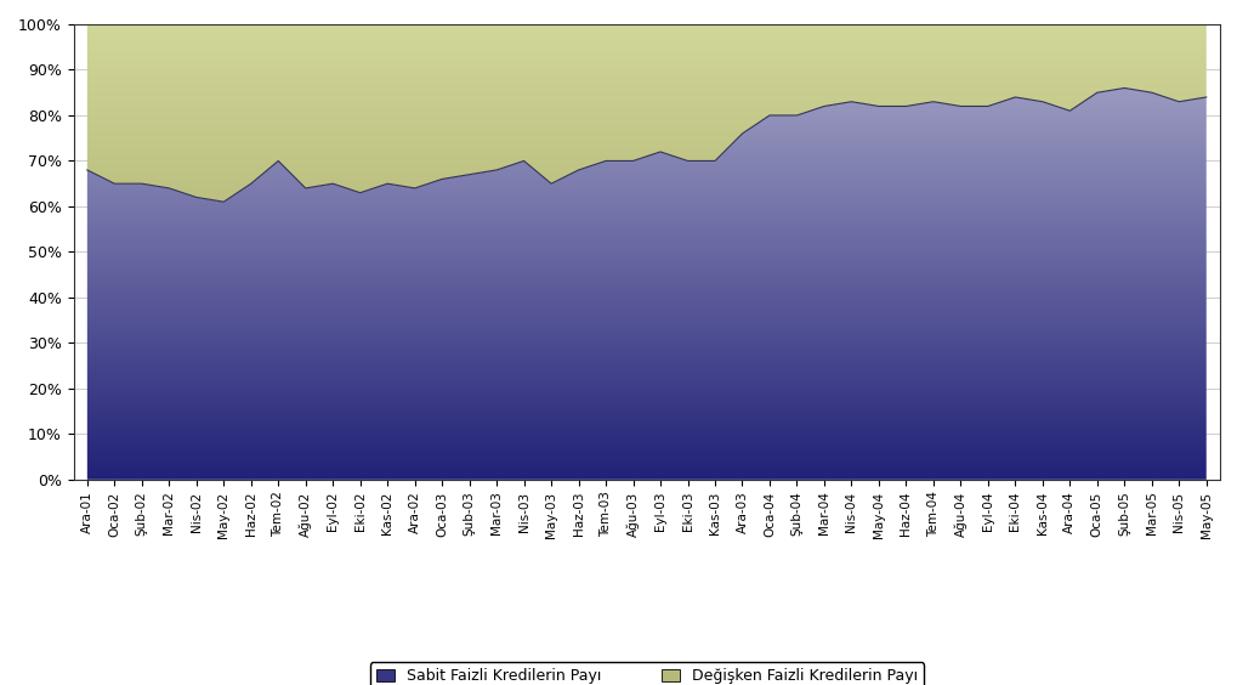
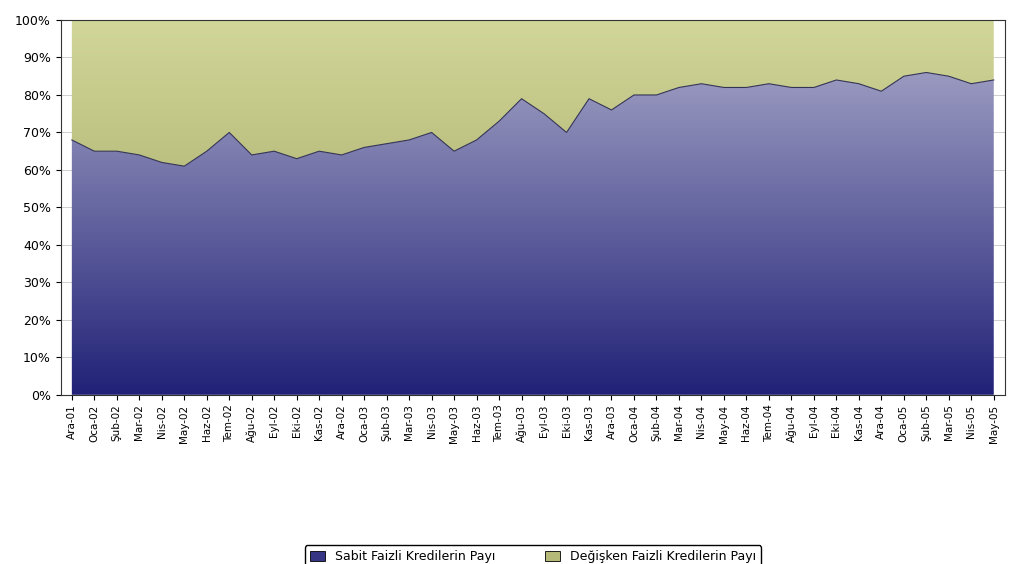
Tem-03: 70% -> 73%
Ağu-03: 70% -> 79%
Eyl-03: 72% -> 75%
Kas-03: 70% -> 79%
